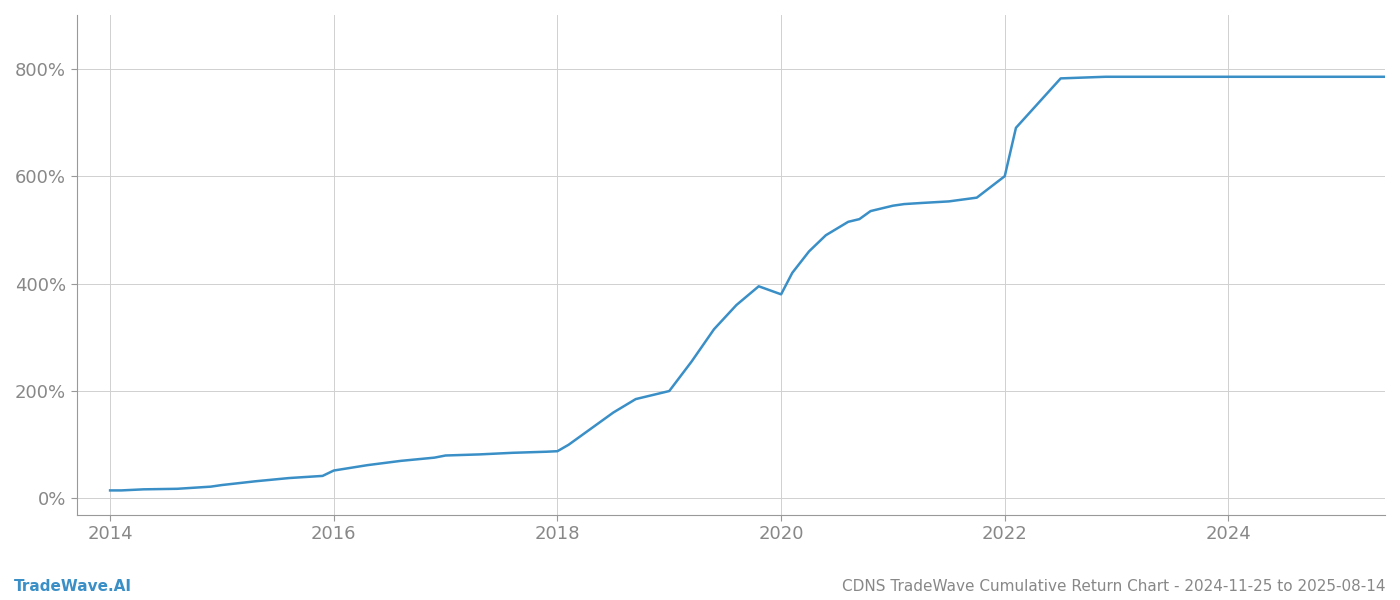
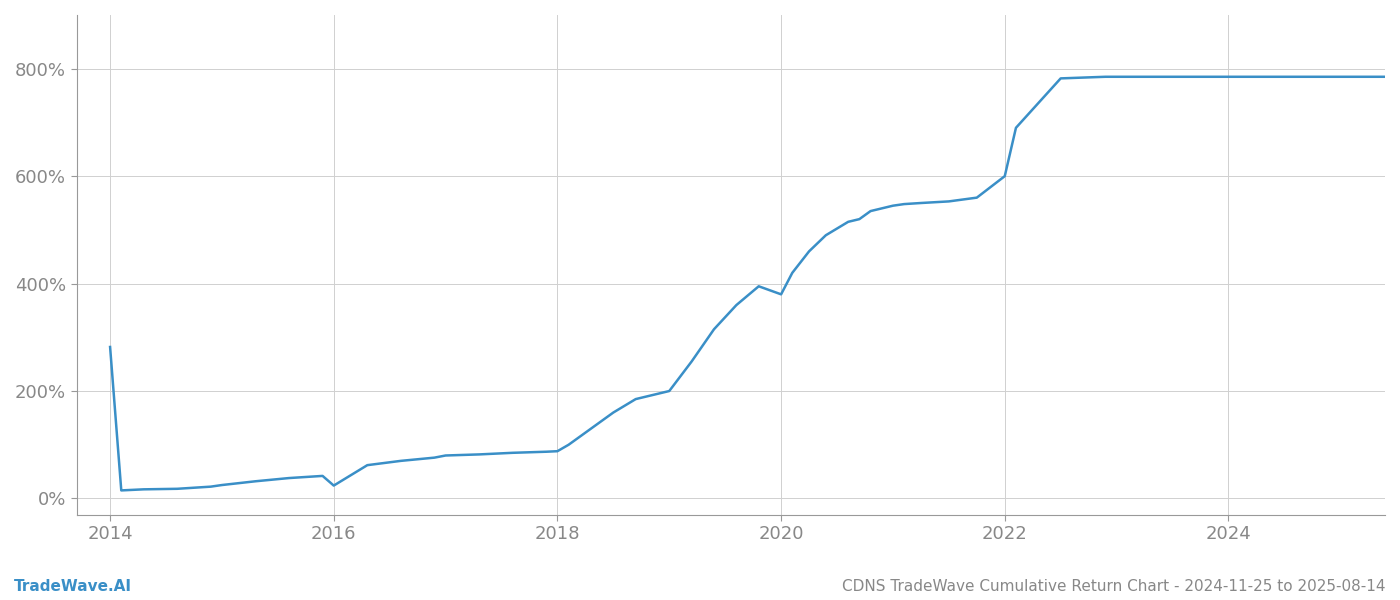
2014: 15% -> 282%
2016: 52% -> 24%
